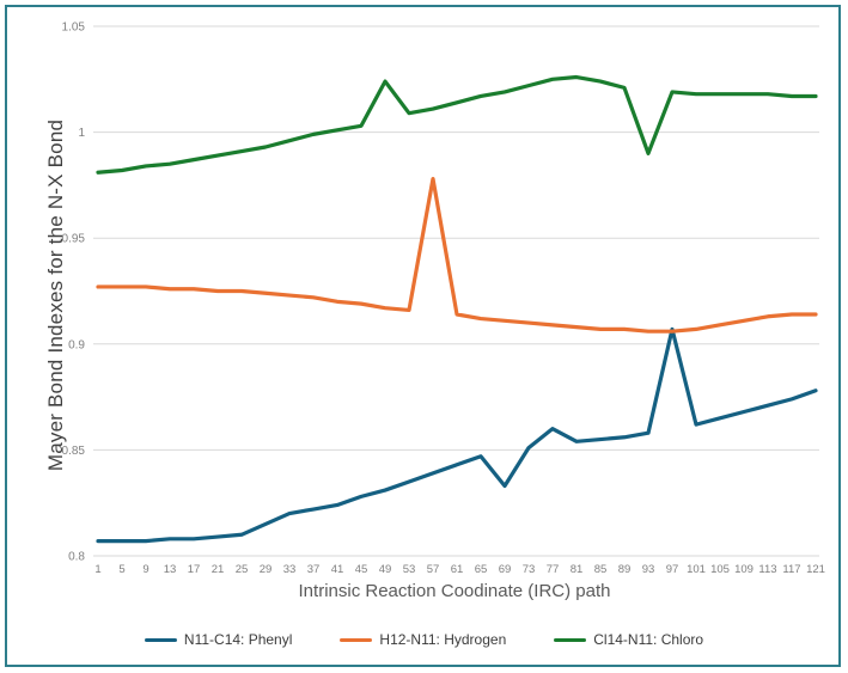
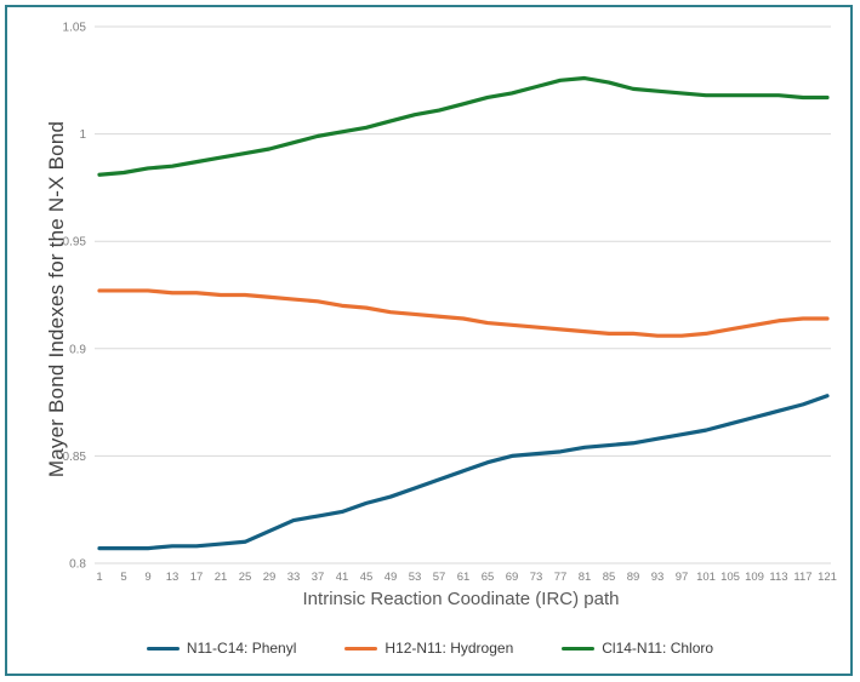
Cl14-N11: Chloro/49: 1.024 -> 1.006
H12-N11: Hydrogen/57: 0.978 -> 0.915
N11-C14: Phenyl/69: 0.833 -> 0.850
N11-C14: Phenyl/77: 0.860 -> 0.852
Cl14-N11: Chloro/93: 0.990 -> 1.020
N11-C14: Phenyl/97: 0.907 -> 0.860
